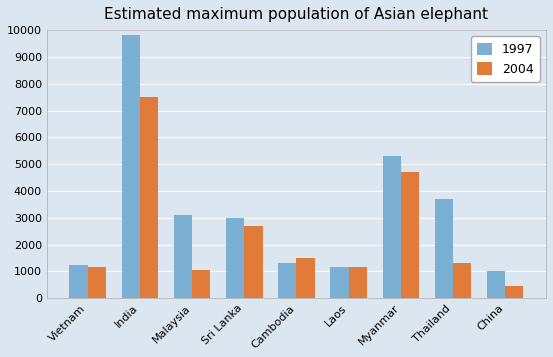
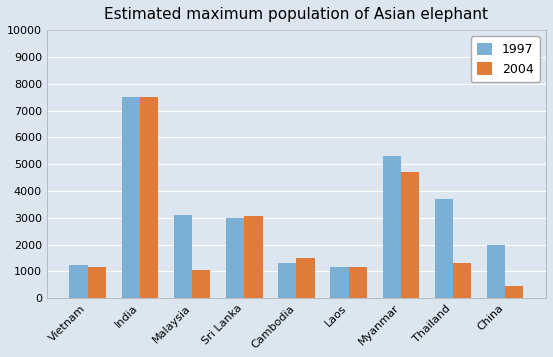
1997/India: 9800 -> 7500
2004/Sri Lanka: 2700 -> 3050
1997/China: 1000 -> 2000
